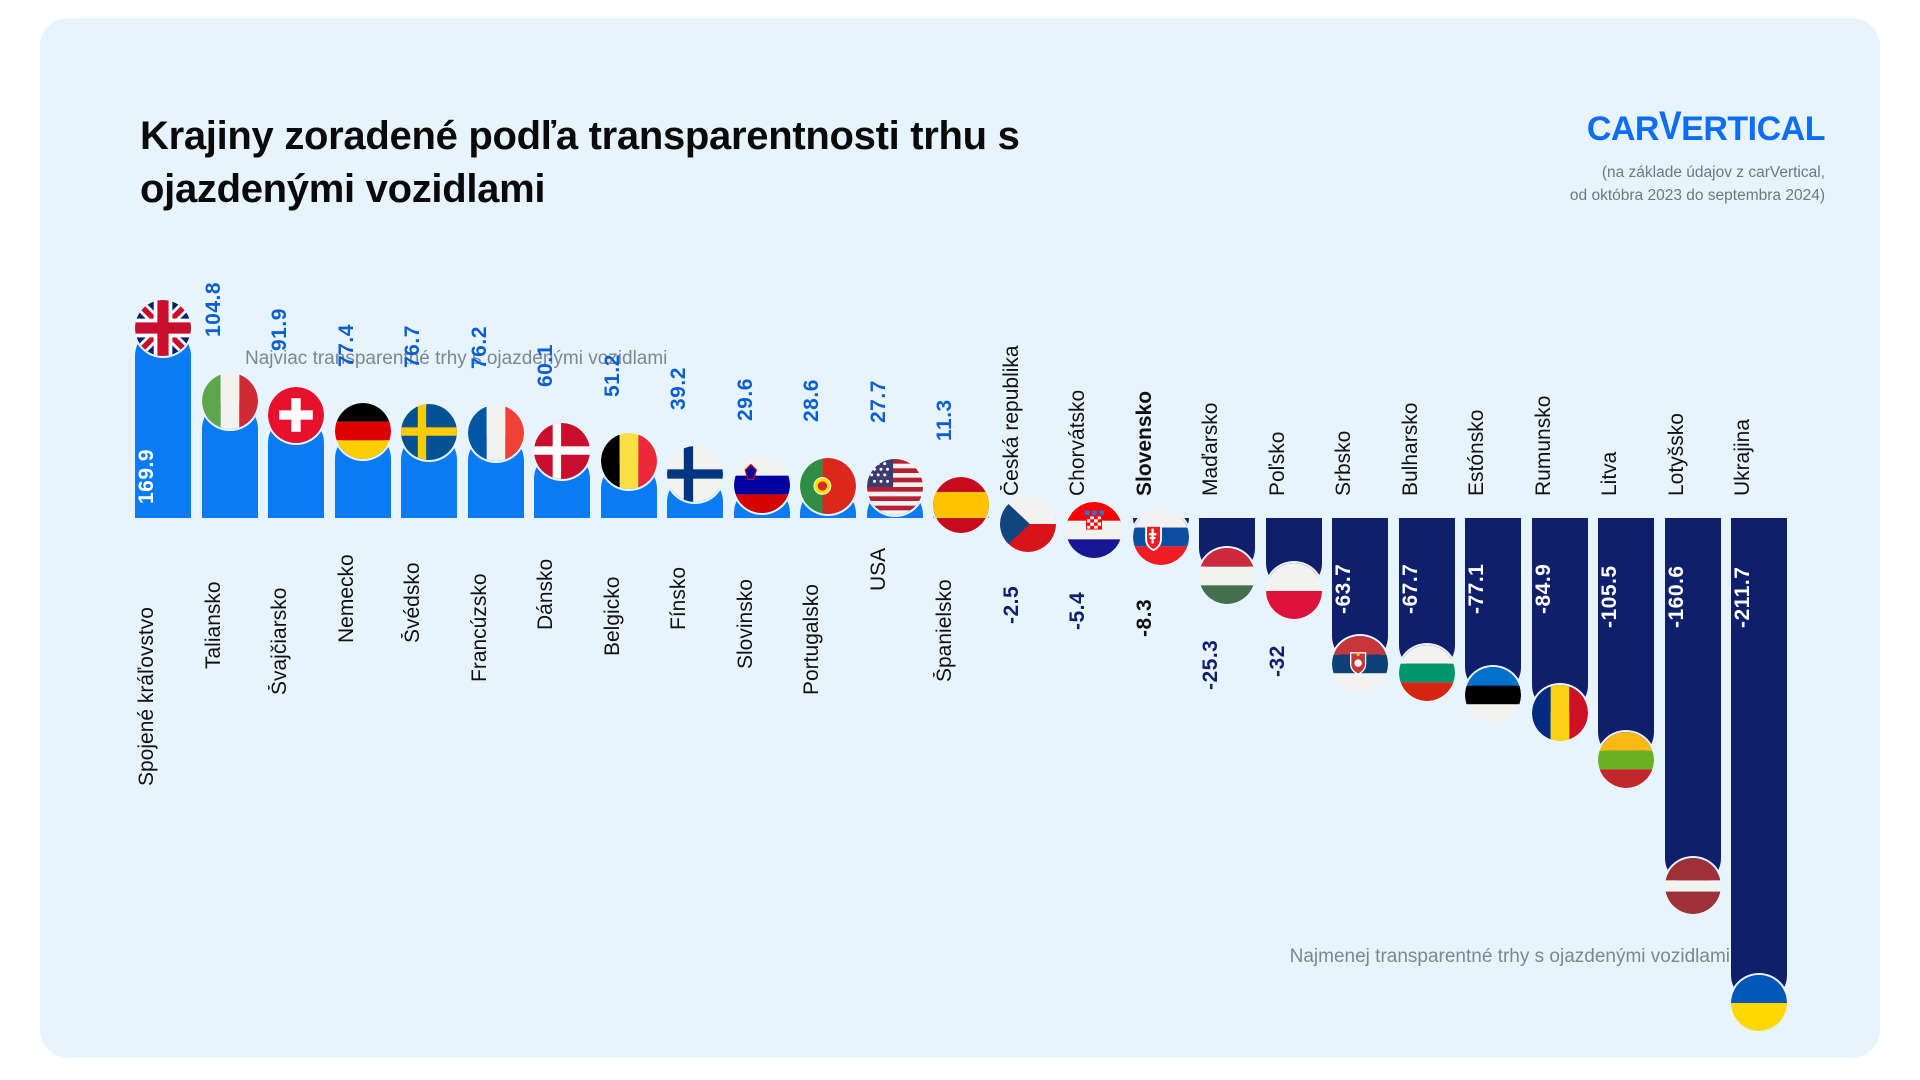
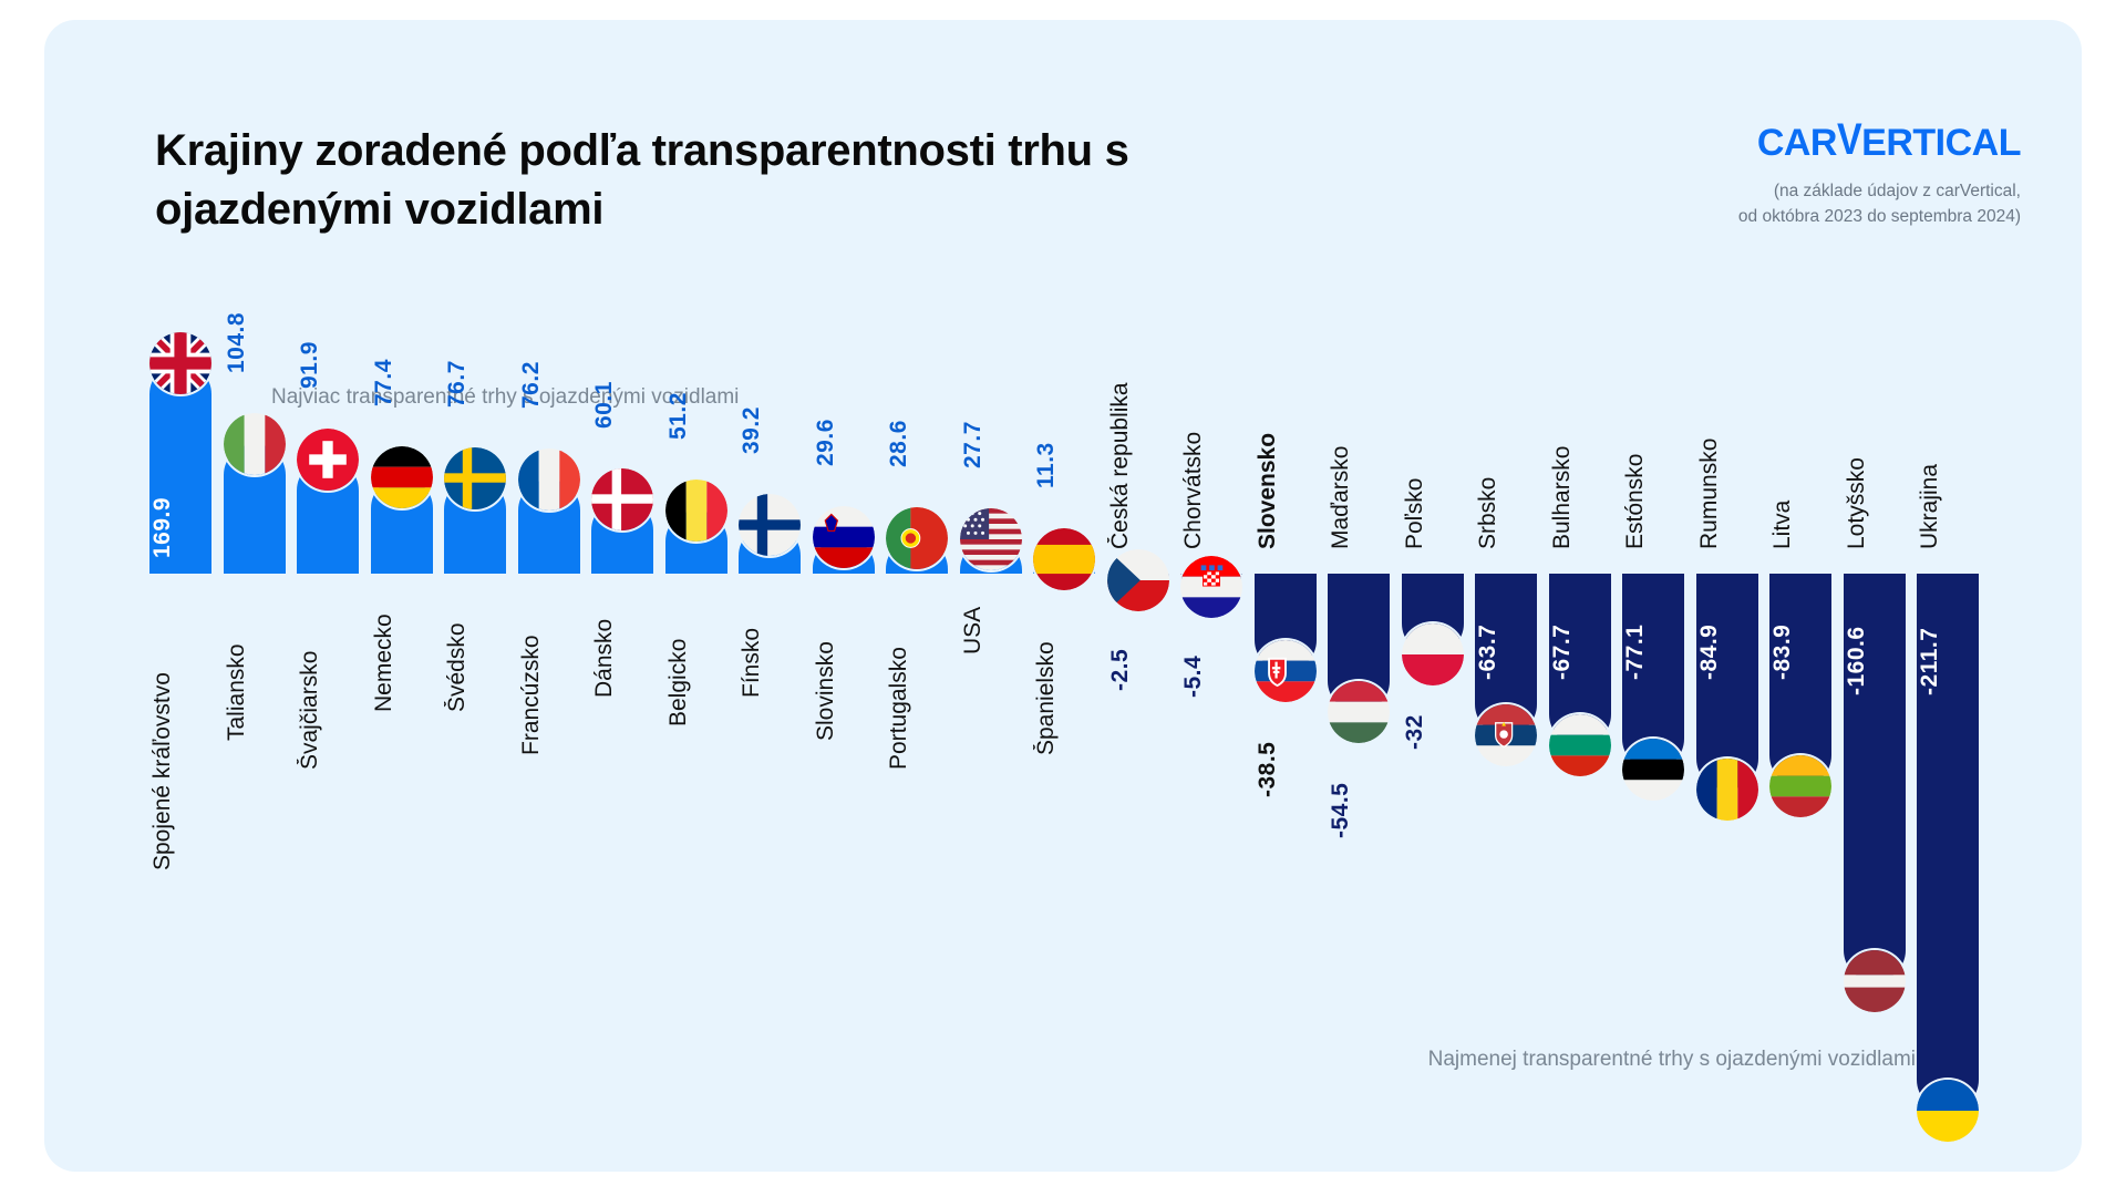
Slovensko: -8.3 -> -38.5
Maďarsko: -25.3 -> -54.5
Litva: -105.5 -> -83.9
